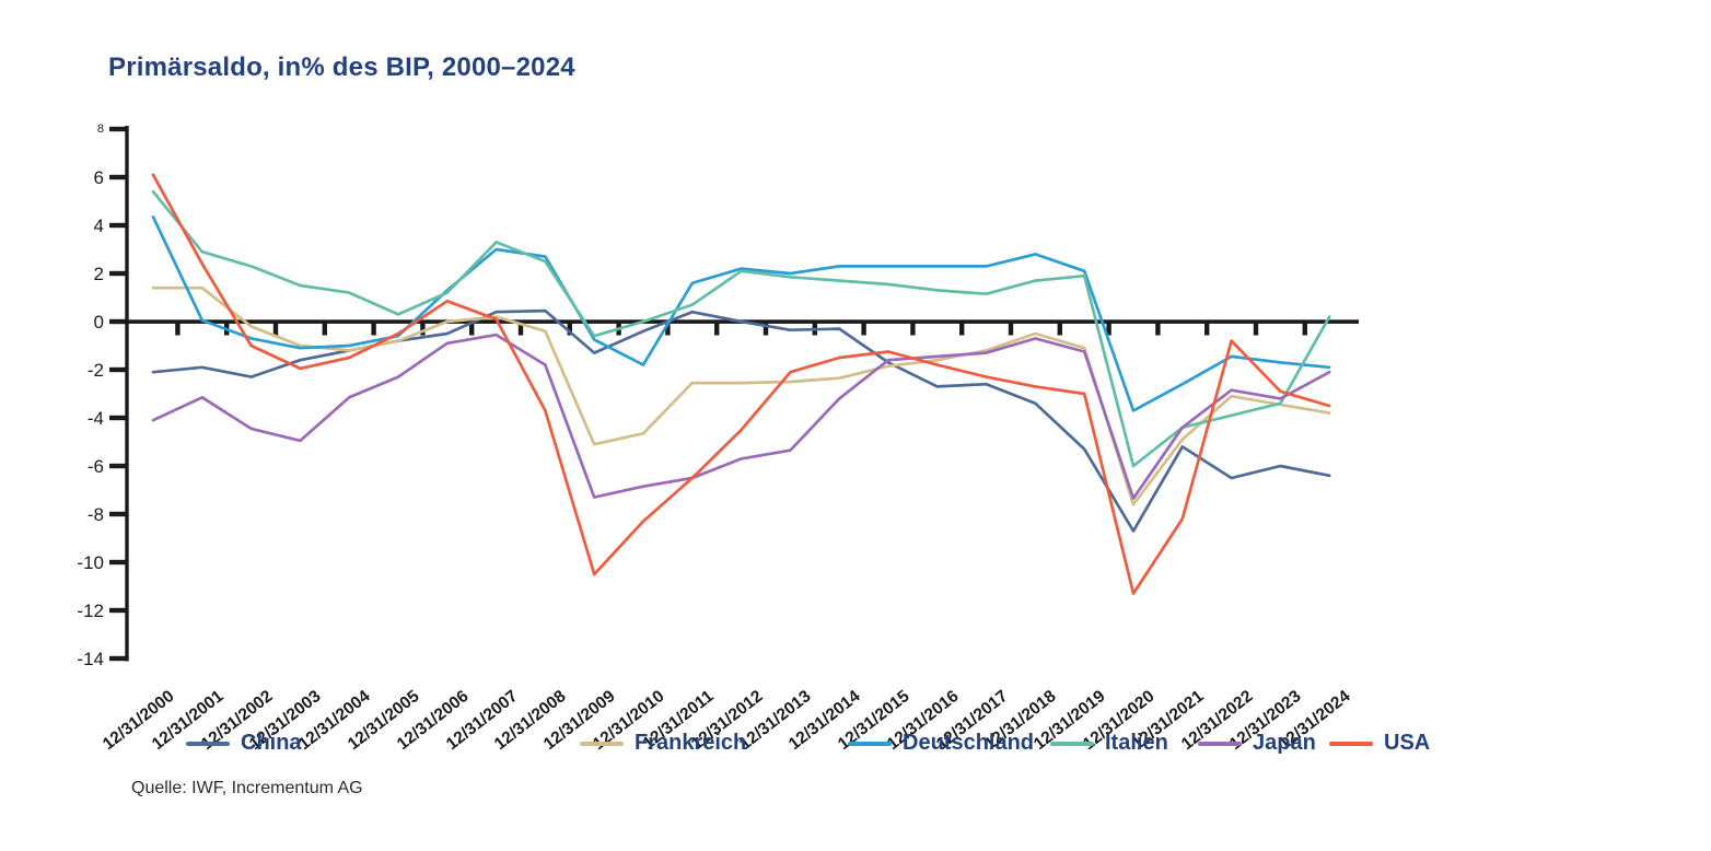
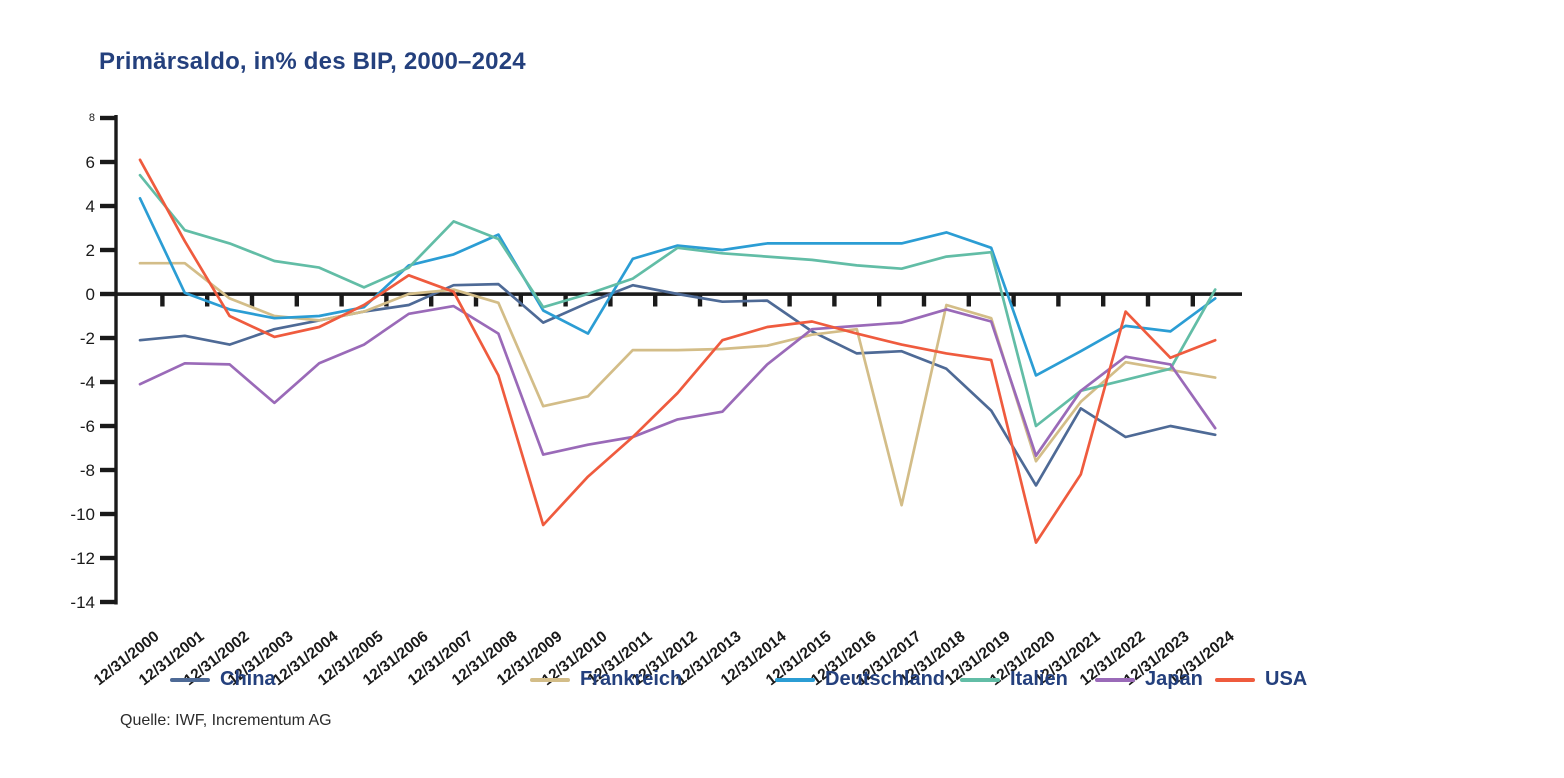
Japan/12/31/2002: -4.5 -> -3.2
Deutschland/12/31/2007: 3.0 -> 1.8
Frankreich/12/31/2017: -1.2 -> -9.6
Deutschland/12/31/2024: -1.9 -> -0.2
Japan/12/31/2024: -2.1 -> -6.1
USA/12/31/2024: -3.5 -> -2.1
